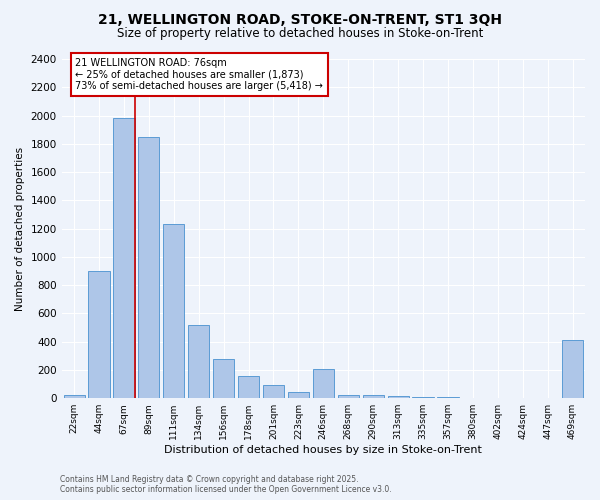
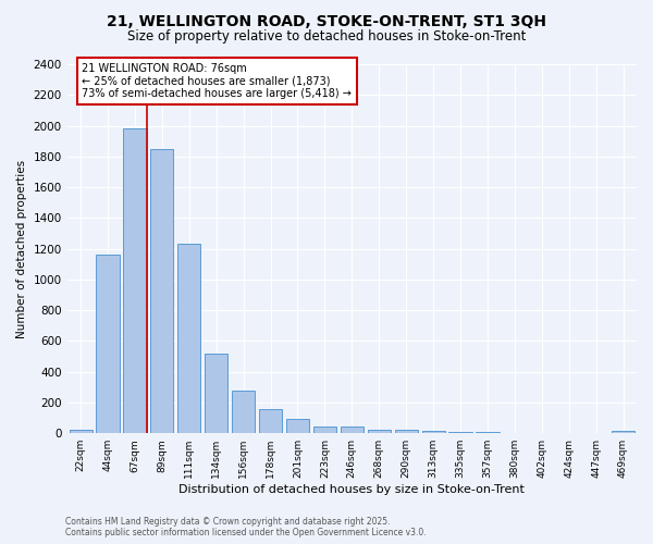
44sqm: 900 -> 1160
246sqm: 210 -> 40
469sqm: 410 -> 20
